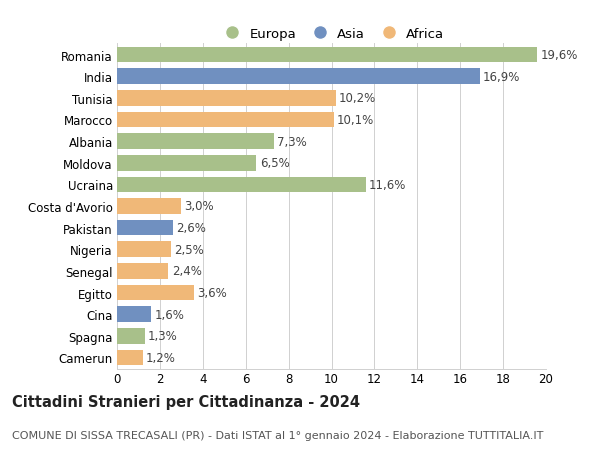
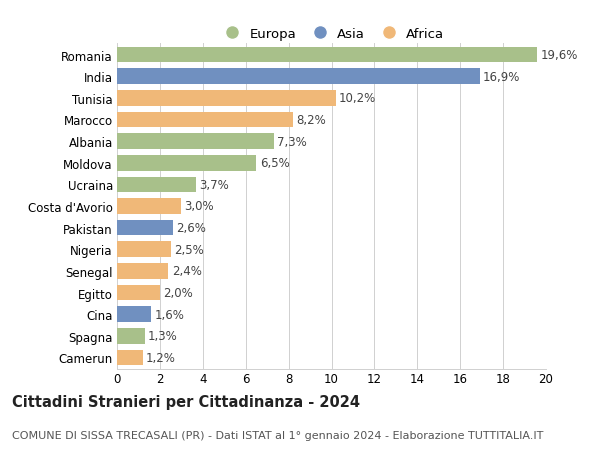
Marocco: 10,1% -> 8,2%
Ucraina: 11,6% -> 3,7%
Egitto: 3,6% -> 2,0%
